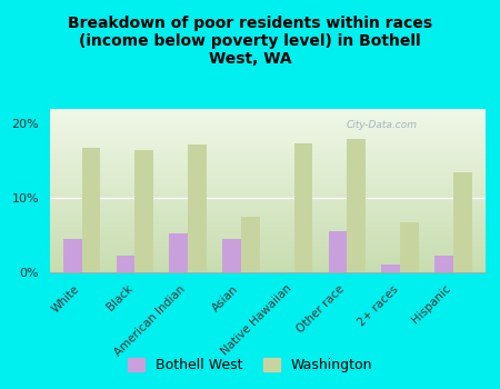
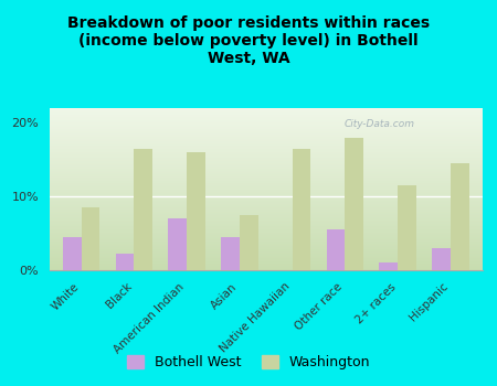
Washington/White: 16.8% -> 8.5%
Bothell West/American Indian: 5.2% -> 7.0%
Washington/American Indian: 17.2% -> 16.0%
Washington/Native Hawaiian: 17.4% -> 16.5%
Washington/2+ races: 6.8% -> 11.5%
Bothell West/Hispanic: 2.2% -> 3.0%
Washington/Hispanic: 13.4% -> 14.5%
